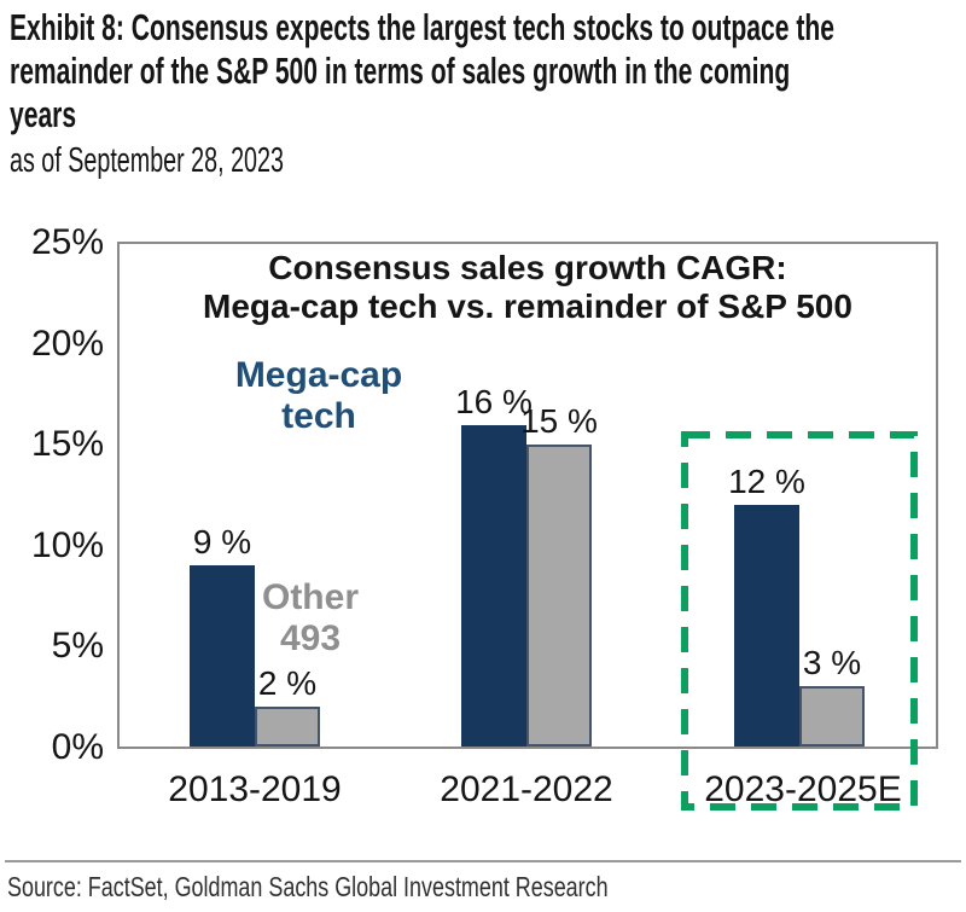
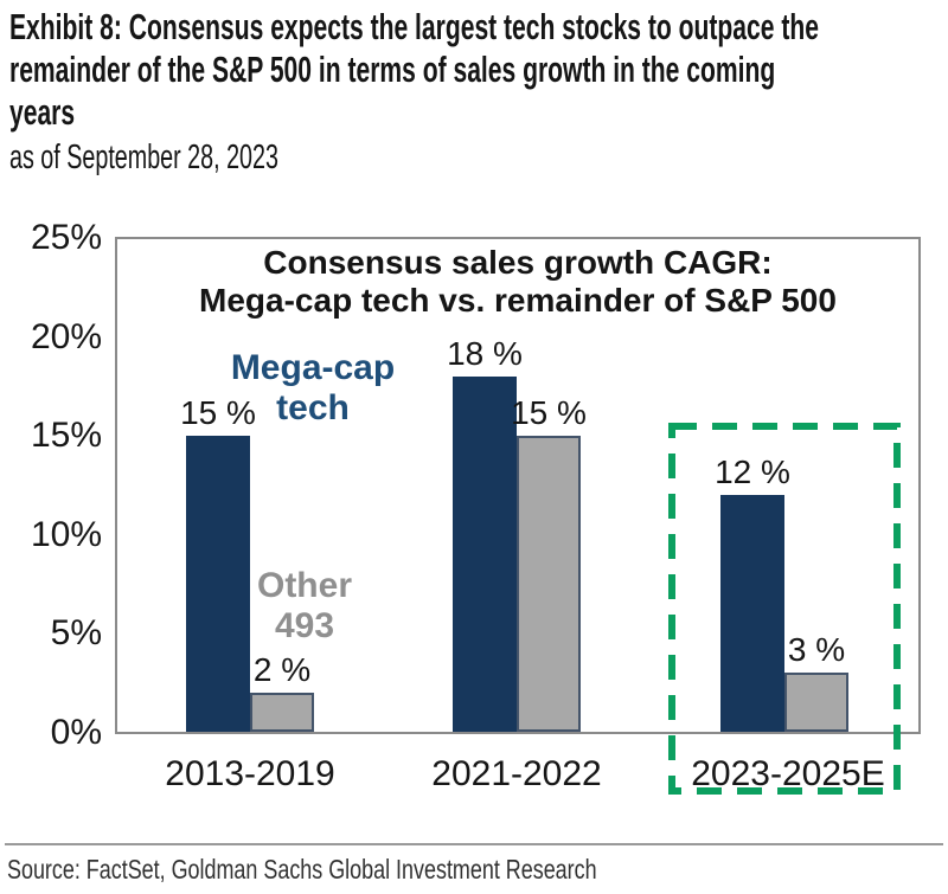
Mega-cap tech/2013-2019: 9 -> 15
Mega-cap tech/2021-2022: 16 -> 18
